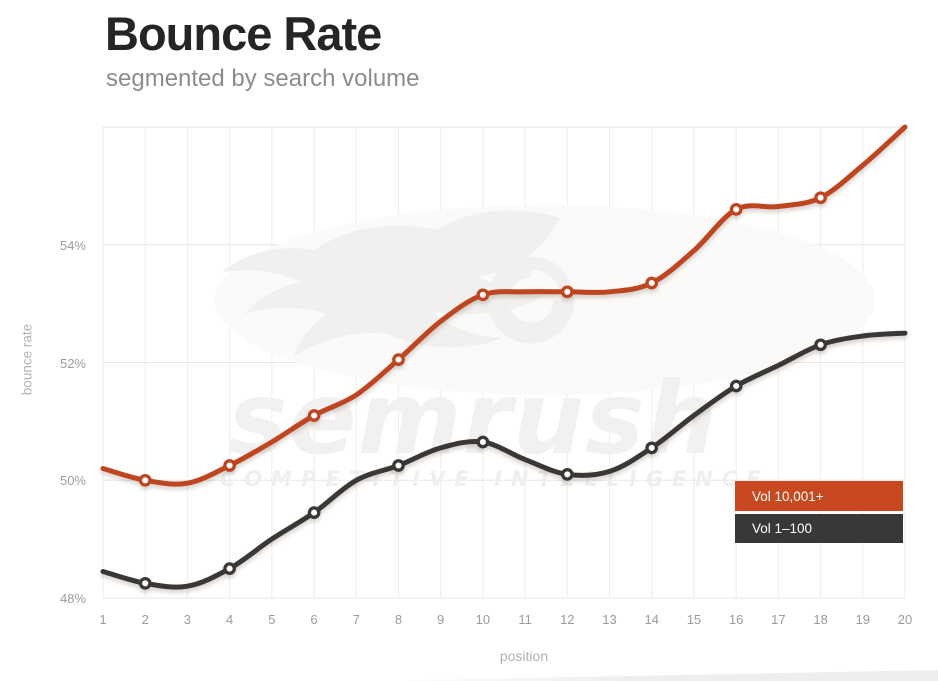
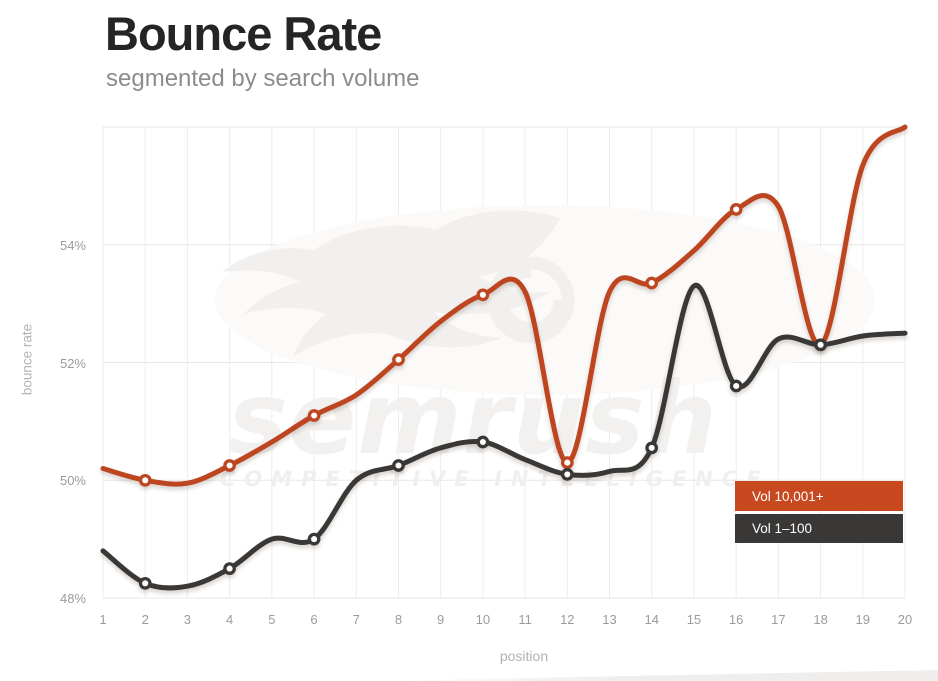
Vol 1–100/1: 48.5% -> 48.8%
Vol 1–100/6: 49.5% -> 49.0%
Vol 10,001+/12: 53.2% -> 50.3%
Vol 1–100/15: 51.1% -> 53.3%
Vol 1–100/17: 52.0% -> 52.4%
Vol 10,001+/18: 54.8% -> 52.3%
